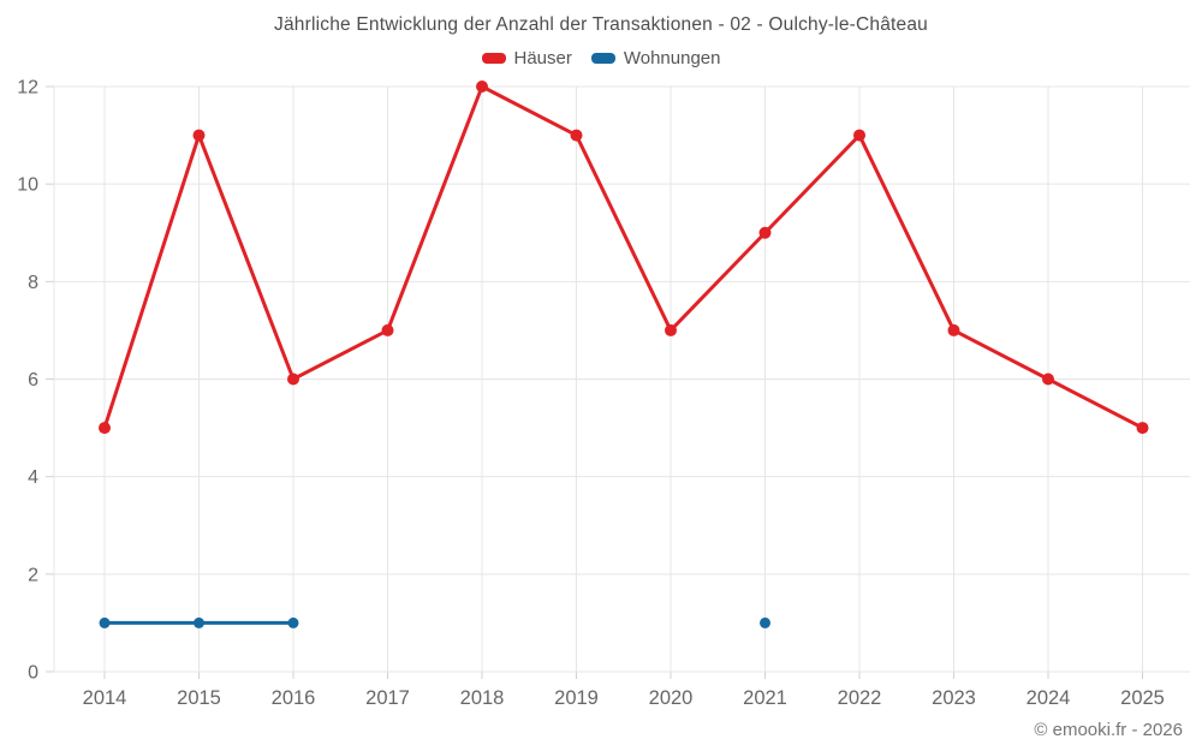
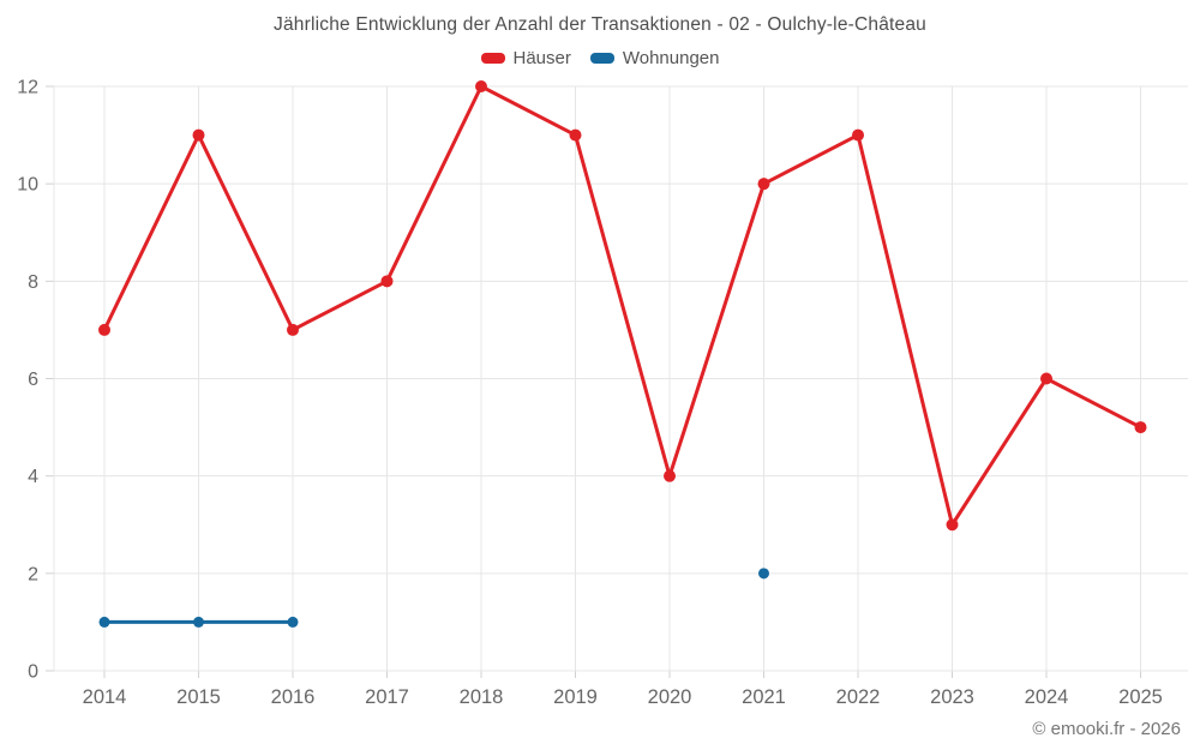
Häuser/2014: 5 -> 7
Häuser/2016: 6 -> 7
Häuser/2017: 7 -> 8
Häuser/2020: 7 -> 4
Häuser/2021: 9 -> 10
Wohnungen/2021: 1 -> 2
Häuser/2023: 7 -> 3
